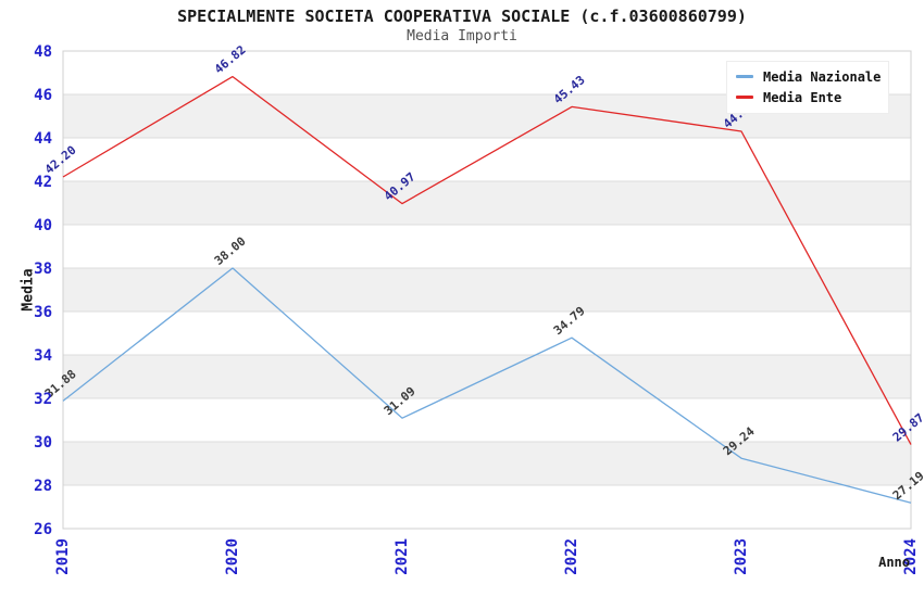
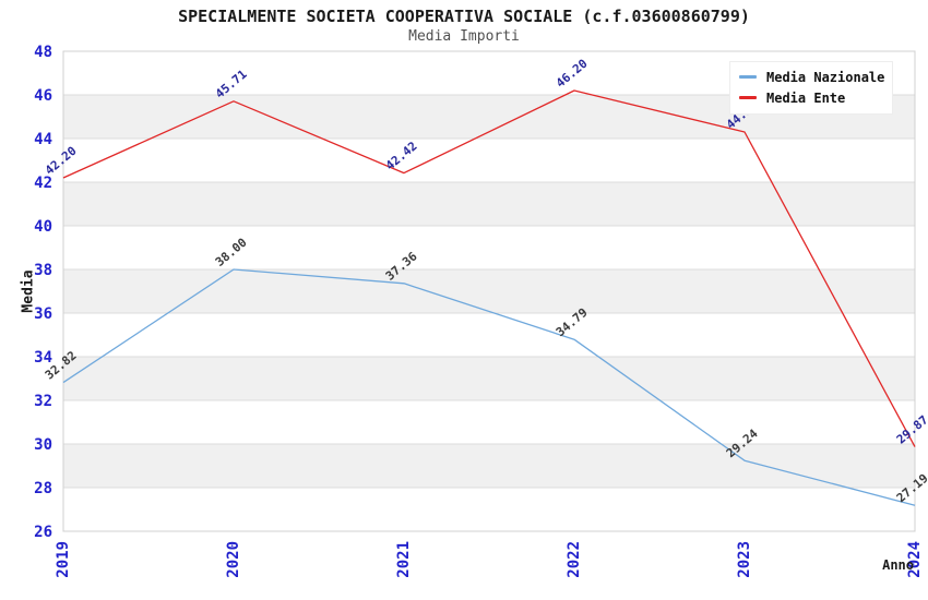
Media Nazionale/2019: 31.88 -> 32.82
Media Ente/2020: 46.82 -> 45.71
Media Nazionale/2021: 31.09 -> 37.36
Media Ente/2021: 40.97 -> 42.42
Media Ente/2022: 45.43 -> 46.20
